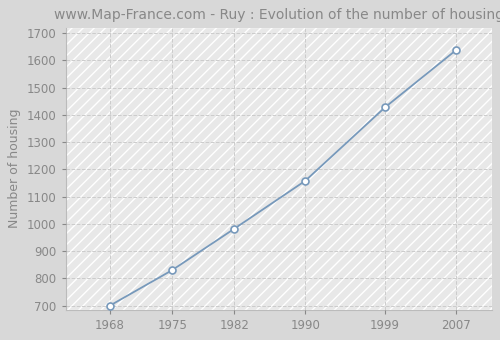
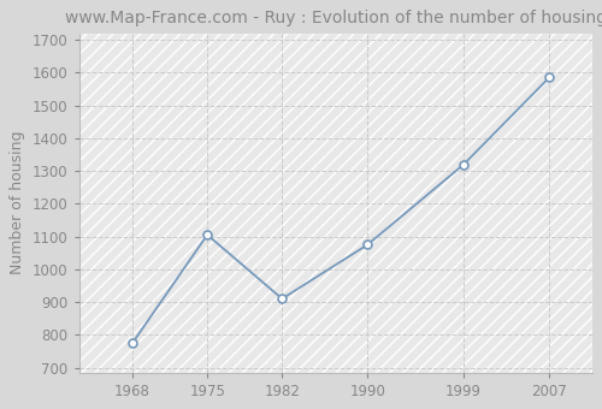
1968: 700 -> 775
1975: 830 -> 1105
1982: 982 -> 910
1990: 1158 -> 1075
1999: 1428 -> 1320
2007: 1638 -> 1585
